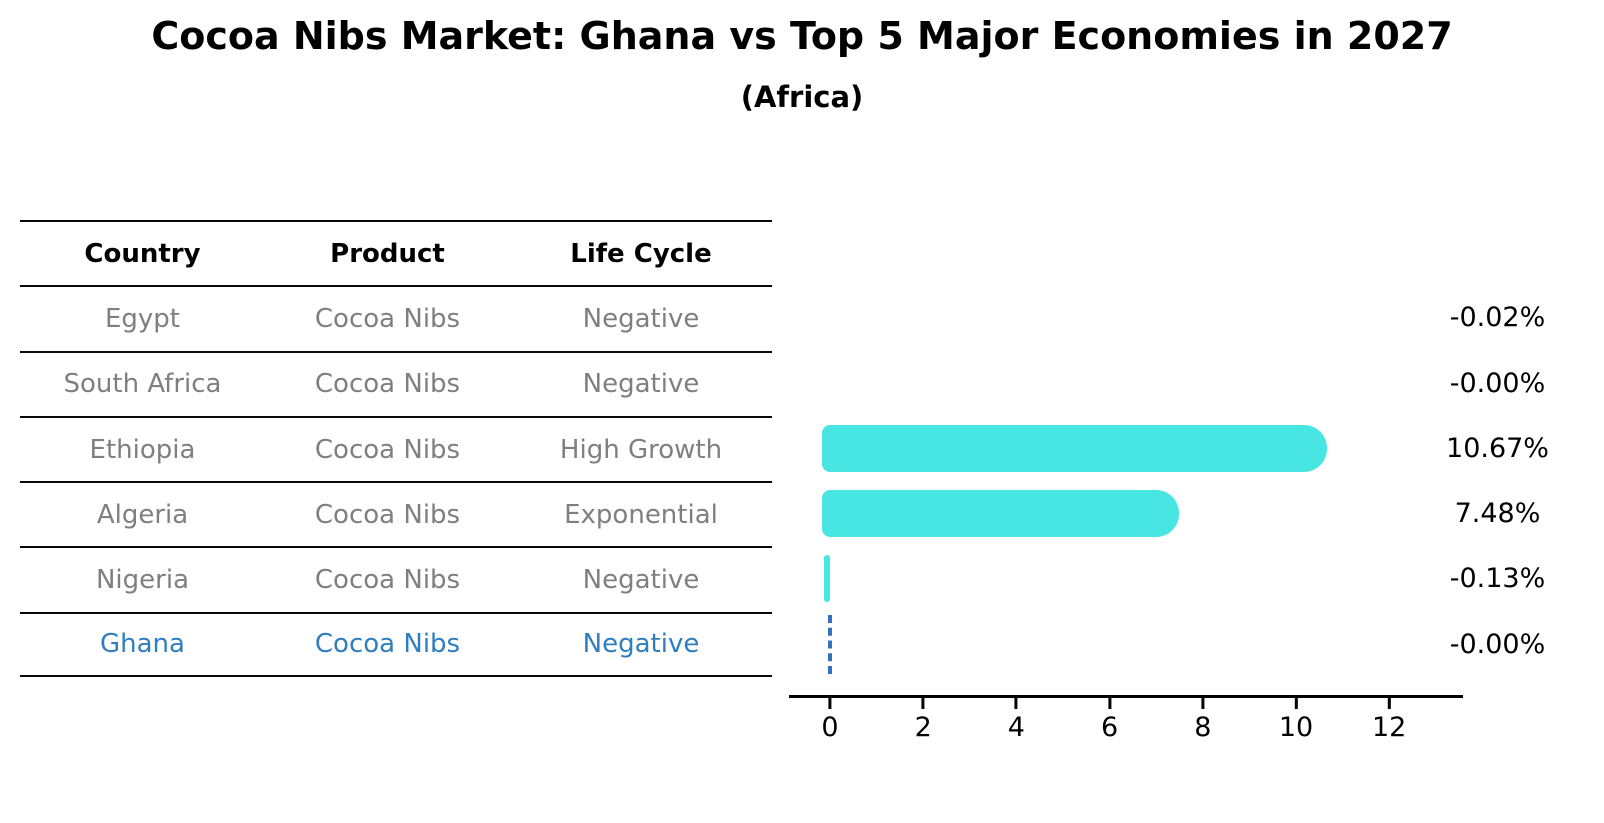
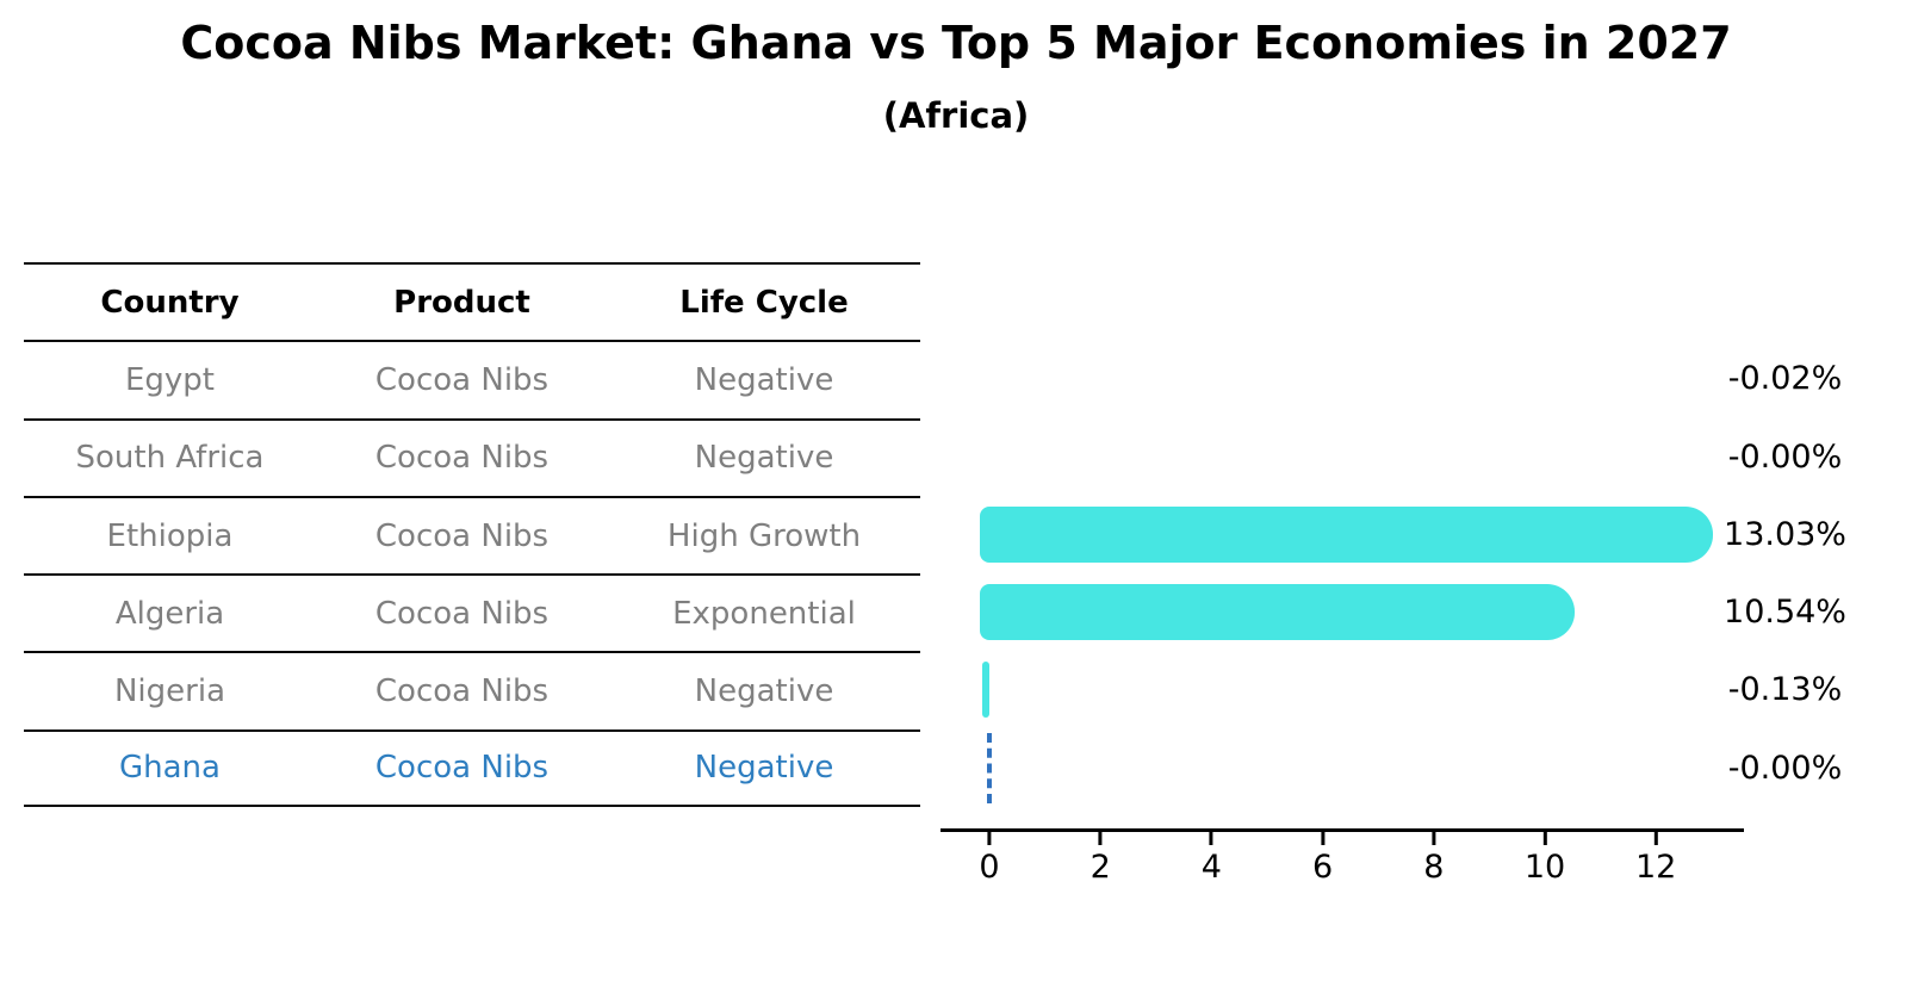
Ethiopia: 10.67% -> 13.03%
Algeria: 7.48% -> 10.54%
